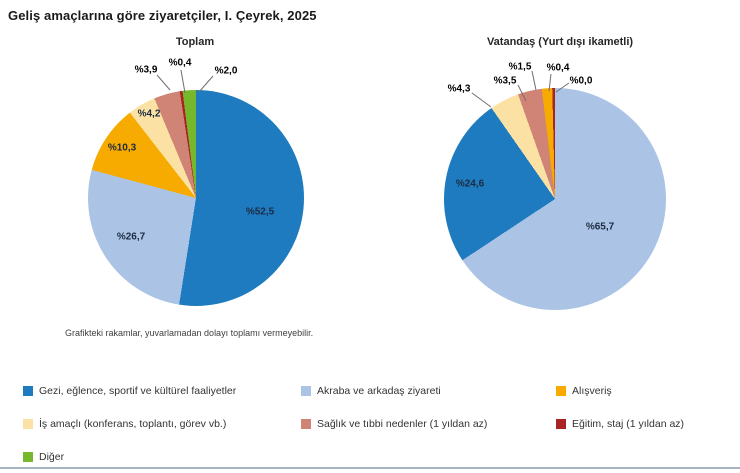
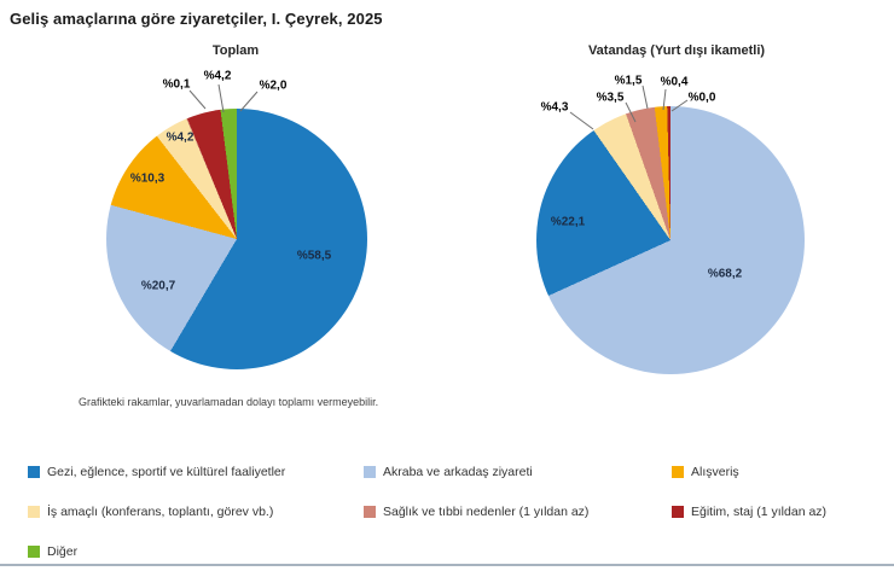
Toplam/Gezi, eğlence, sportif ve kültürel faaliyetler: 52,5 -> 58,5
Toplam/Akraba ve arkadaş ziyareti: 26,7 -> 20,7
Toplam/Sağlık ve tıbbi nedenler (1 yıldan az): 3,9 -> 0,1
Toplam/Eğitim, staj (1 yıldan az): 0,4 -> 4,2
Vatandaş (Yurt dışı ikametli)/Akraba ve arkadaş ziyareti: 65,7 -> 68,2
Vatandaş (Yurt dışı ikametli)/Gezi, eğlence, sportif ve kültürel faaliyetler: 24,6 -> 22,1
